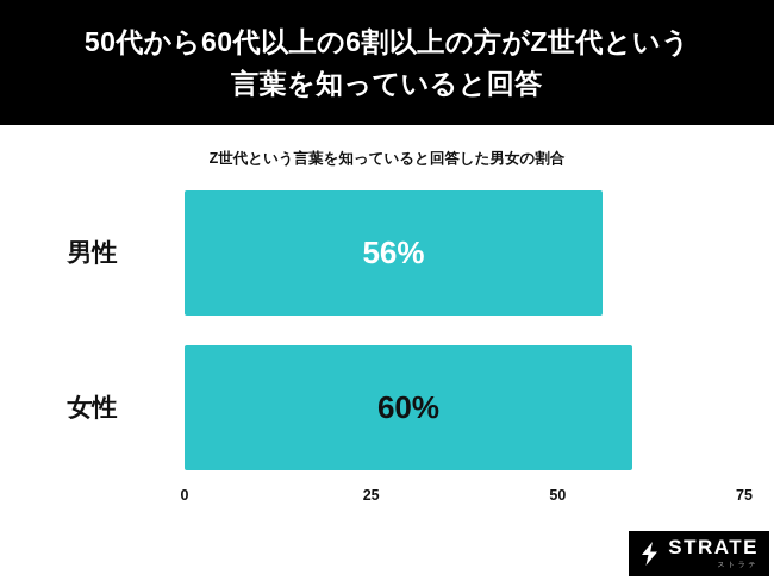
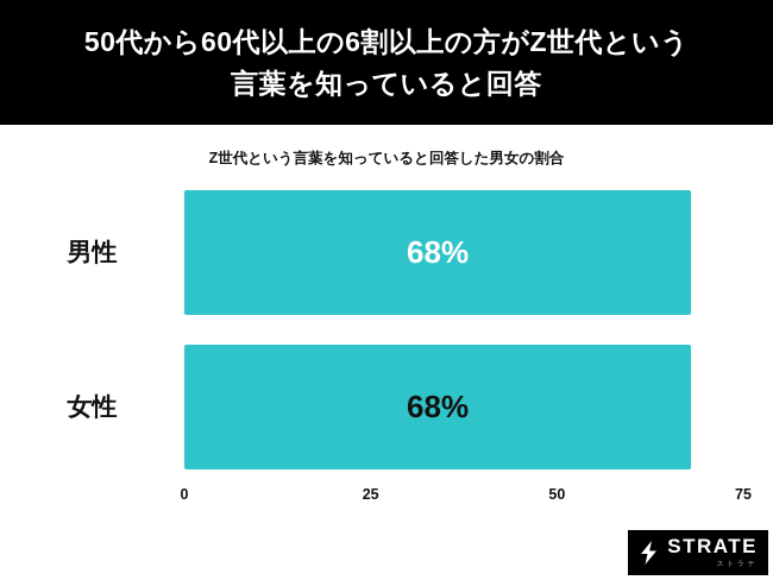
男性: 56% -> 68%
女性: 60% -> 68%
